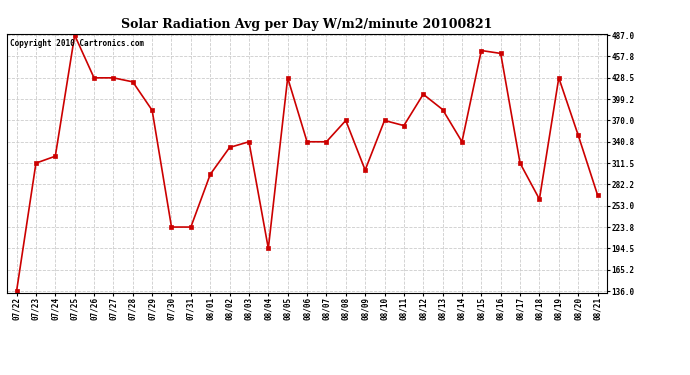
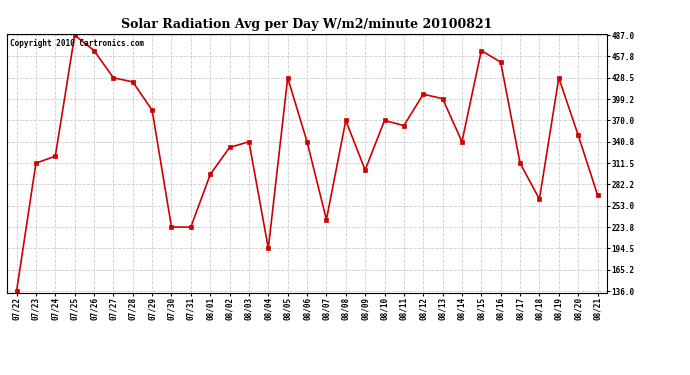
07/26: 428 -> 466
08/07: 341 -> 234
08/13: 385 -> 400
08/16: 462 -> 450
